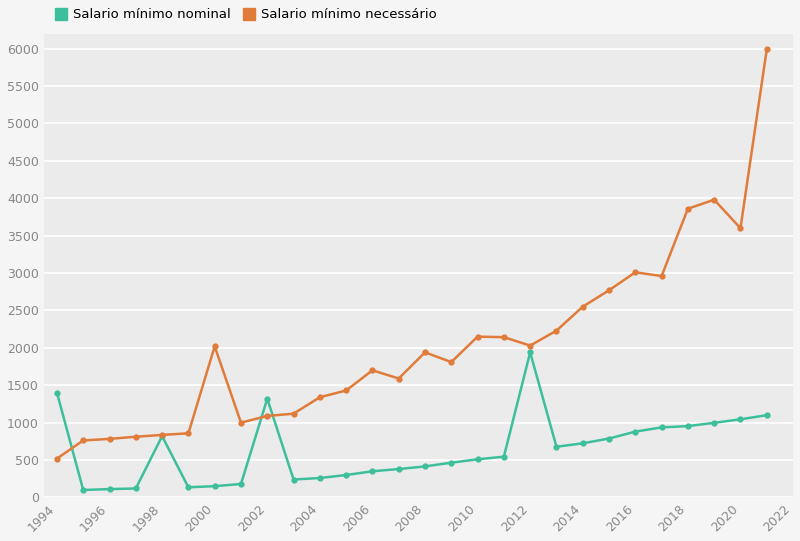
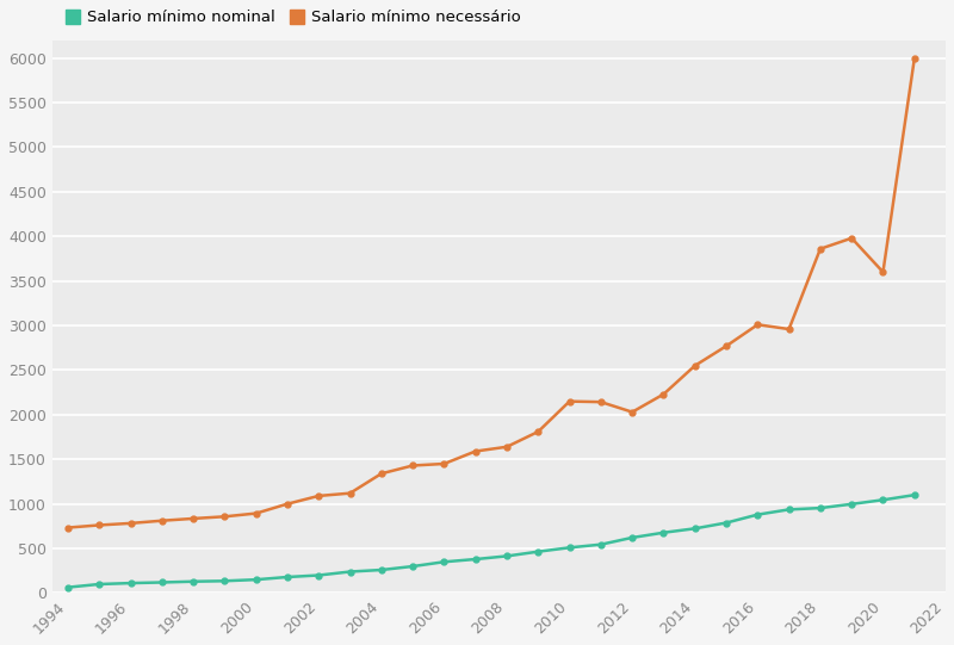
Salario mínimo nominal/1994: 1400 -> 60
Salario mínimo necessário/1994: 520 -> 730
Salario mínimo nominal/1998: 820 -> 130
Salario mínimo necessário/2000: 2020 -> 890
Salario mínimo nominal/2002: 1320 -> 200
Salario mínimo necessário/2006: 1700 -> 1450
Salario mínimo necessário/2008: 1940 -> 1640
Salario mínimo nominal/2012: 1940 -> 620
